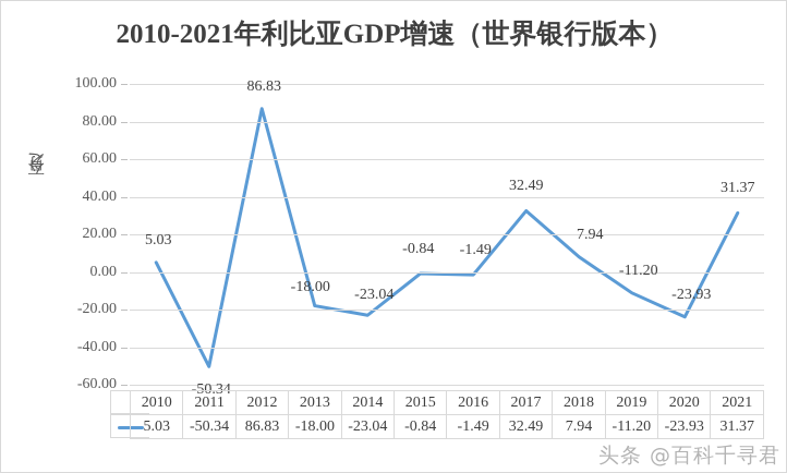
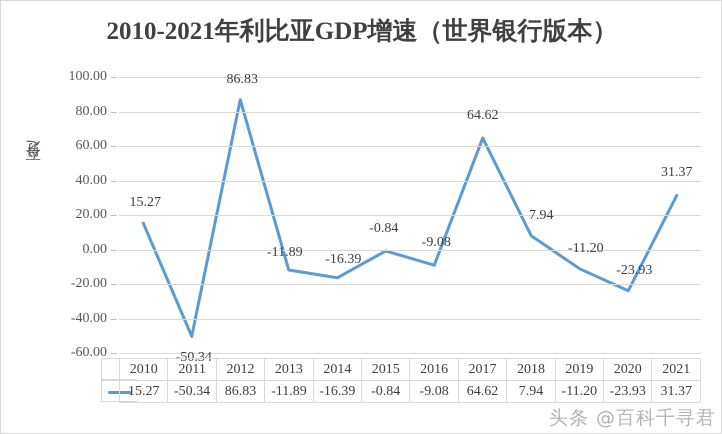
2010: 5.03 -> 15.27
2013: -18.00 -> -11.89
2014: -23.04 -> -16.39
2016: -1.49 -> -9.08
2017: 32.49 -> 64.62
